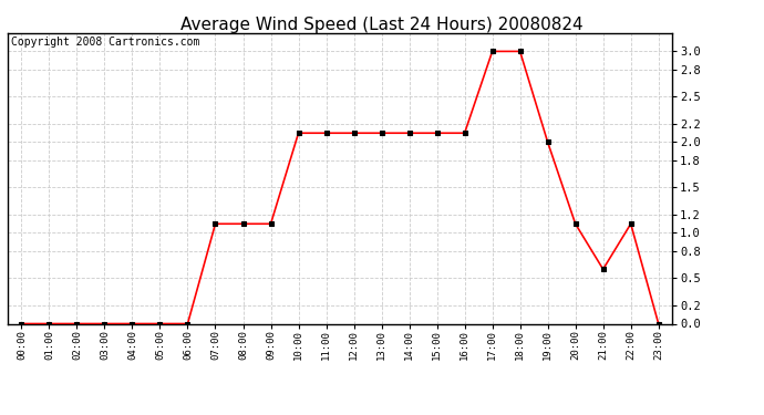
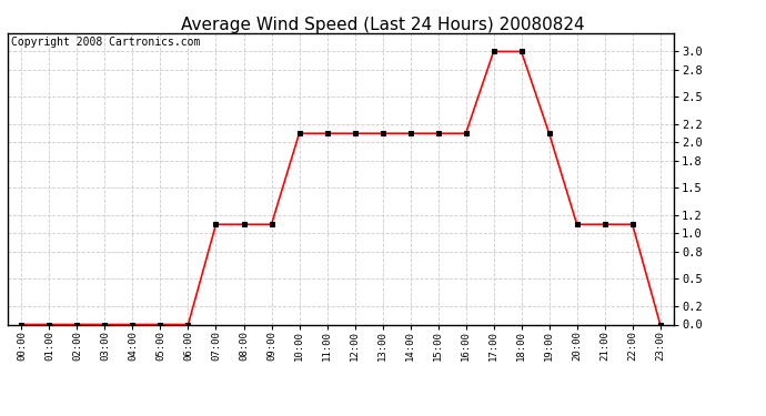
19:00: 2.0 -> 2.1
21:00: 0.6 -> 1.1
